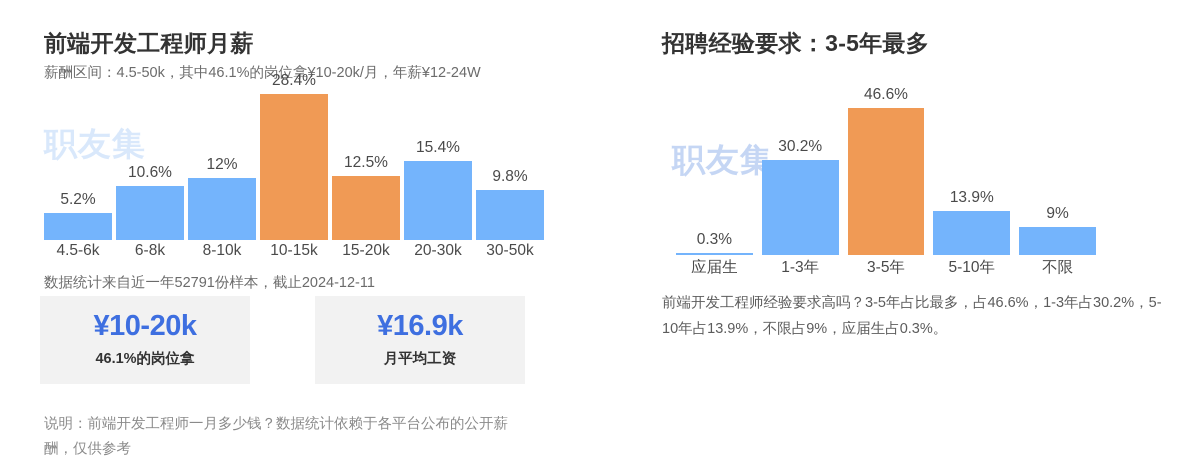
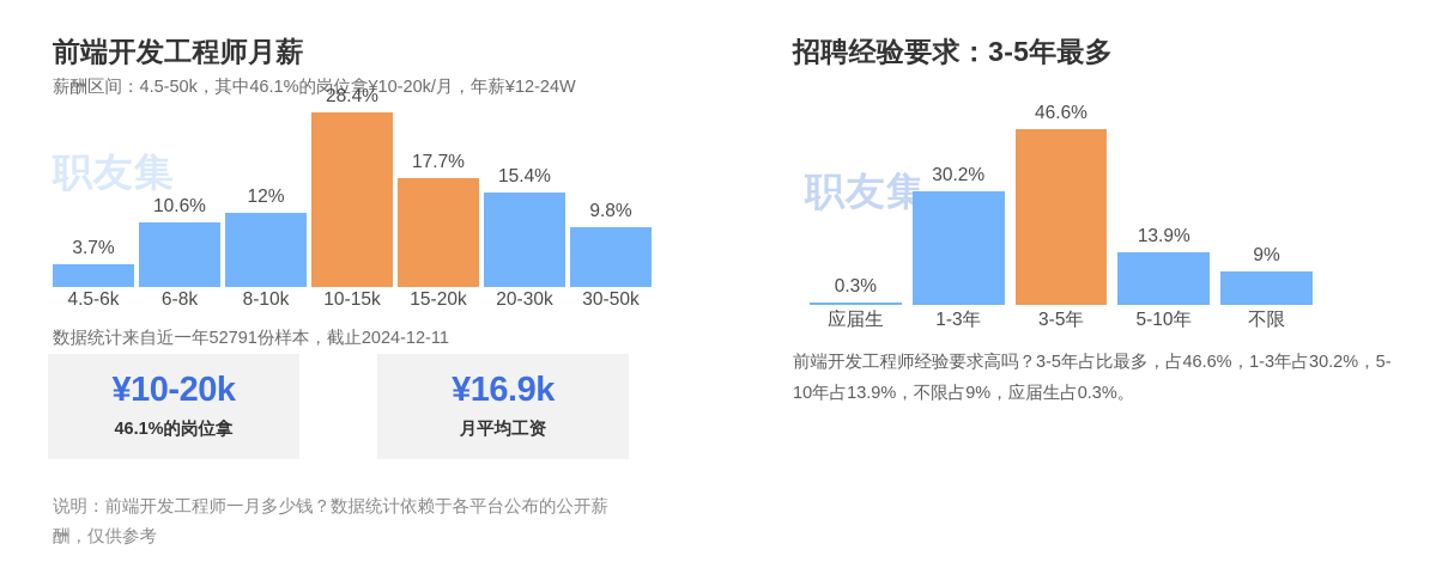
前端开发工程师月薪/4.5-6k: 5.2% -> 3.7%
前端开发工程师月薪/15-20k: 12.5% -> 17.7%
